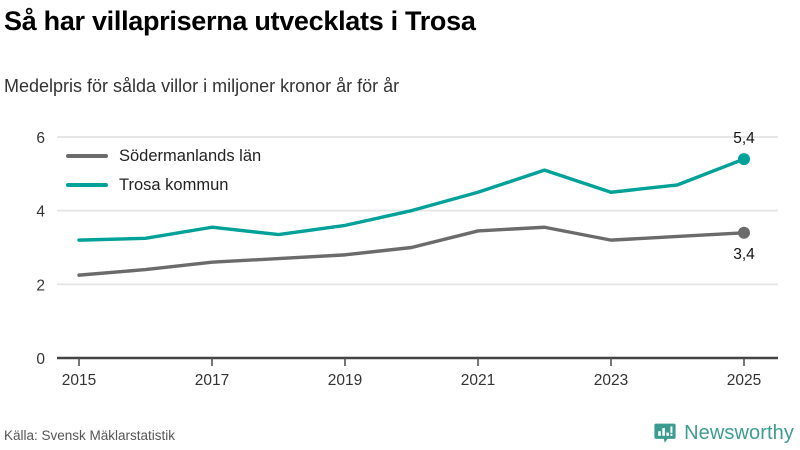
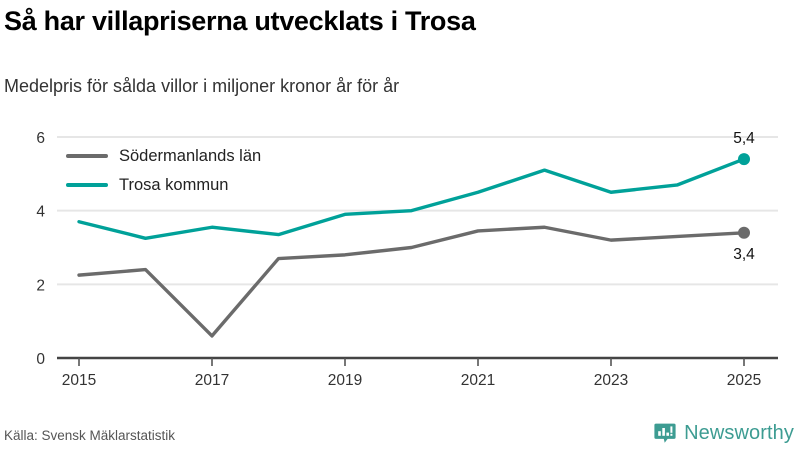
Trosa kommun/2015: 3.2 -> 3.7
Södermanlands län/2017: 2.6 -> 0.6
Trosa kommun/2019: 3.6 -> 3.9
